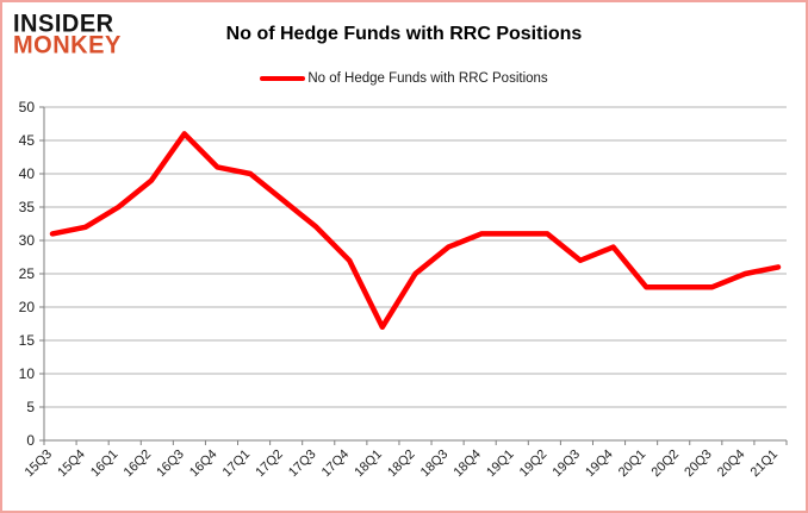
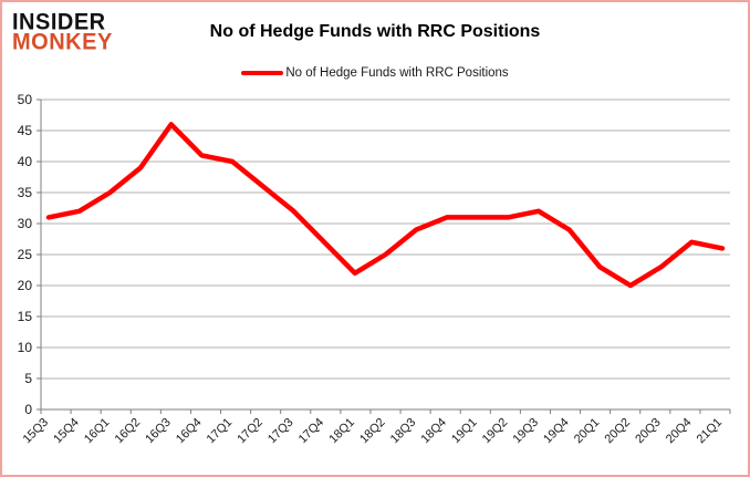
18Q1: 17 -> 22
19Q3: 27 -> 32
20Q2: 23 -> 20
20Q4: 25 -> 27
